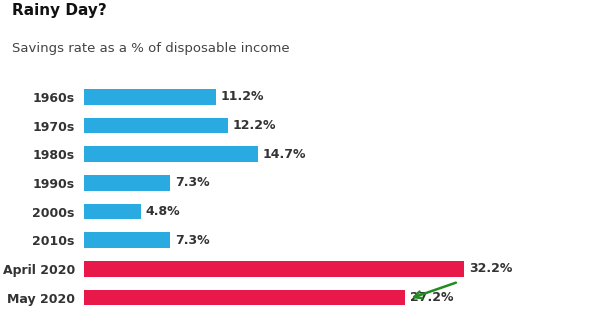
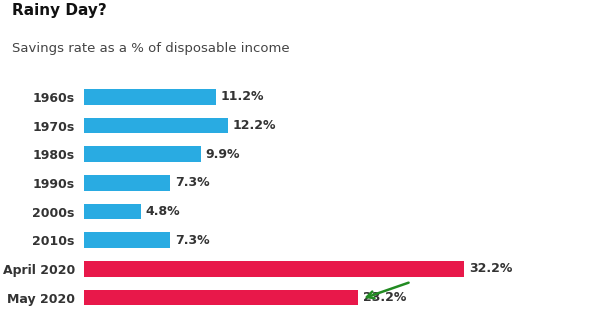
1980s: 14.7% -> 9.9%
May 2020: 27.2% -> 23.2%
